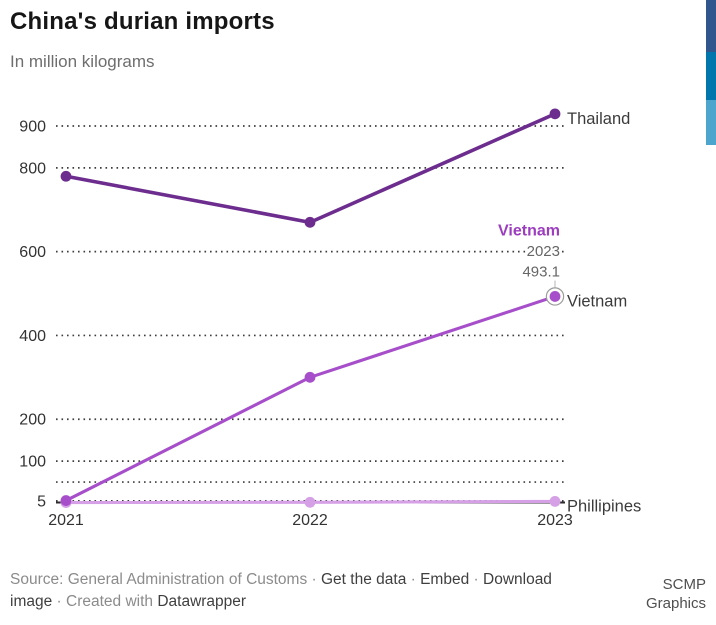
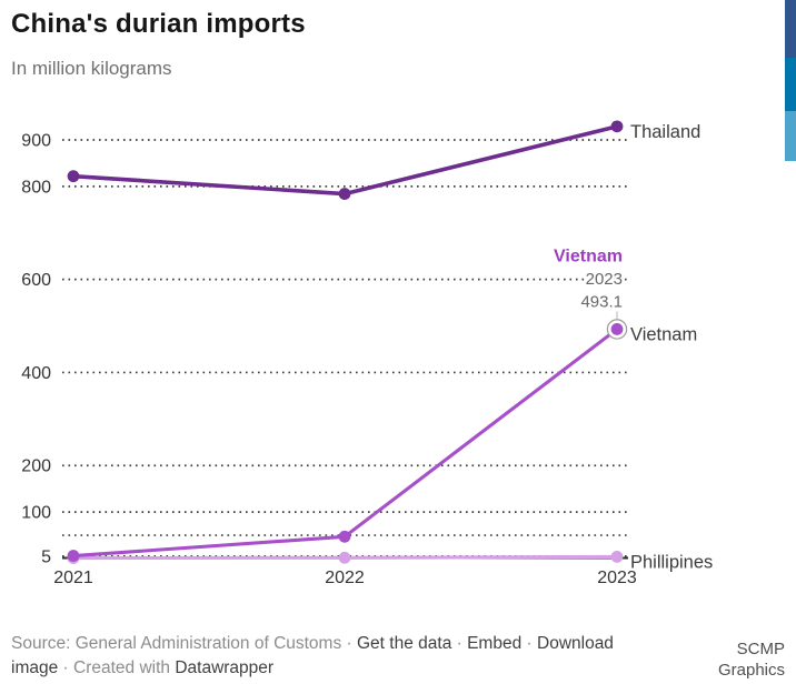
Thailand/2021: 780 -> 820
Thailand/2022: 670 -> 780
Vietnam/2022: 300 -> 50
